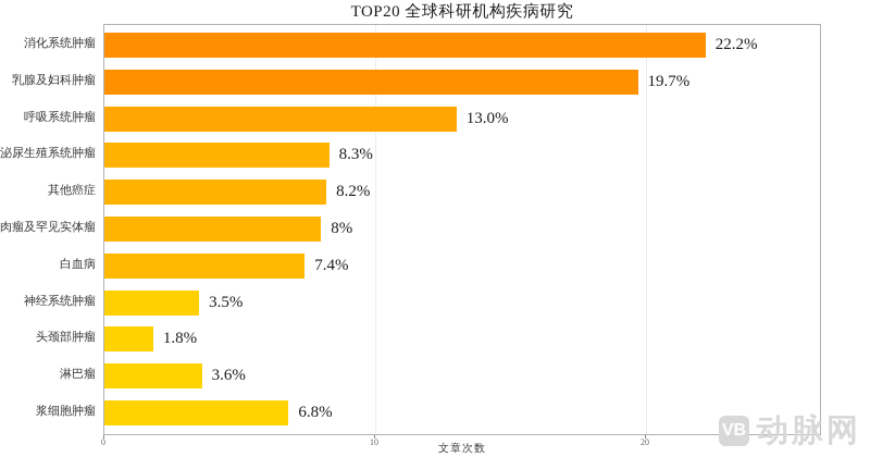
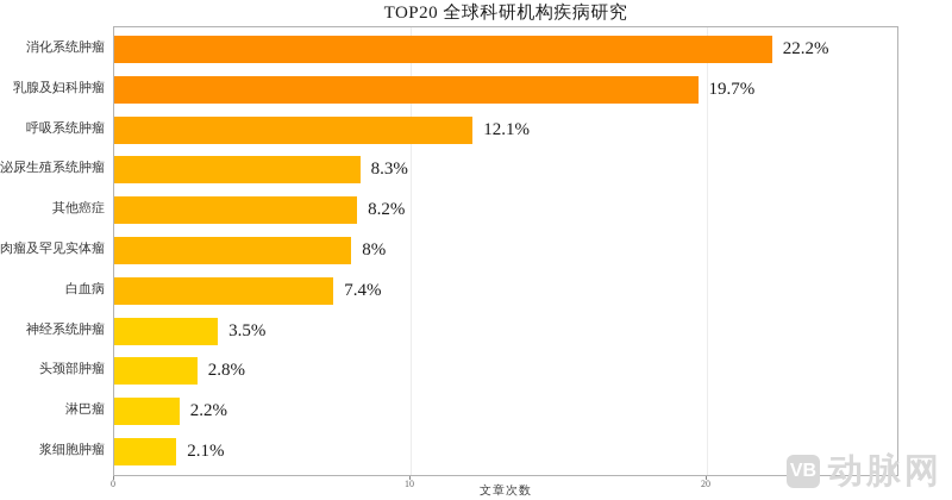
呼吸系统肿瘤: 13.0% -> 12.1%
头颈部肿瘤: 1.8% -> 2.8%
淋巴瘤: 3.6% -> 2.2%
浆细胞肿瘤: 6.8% -> 2.1%
